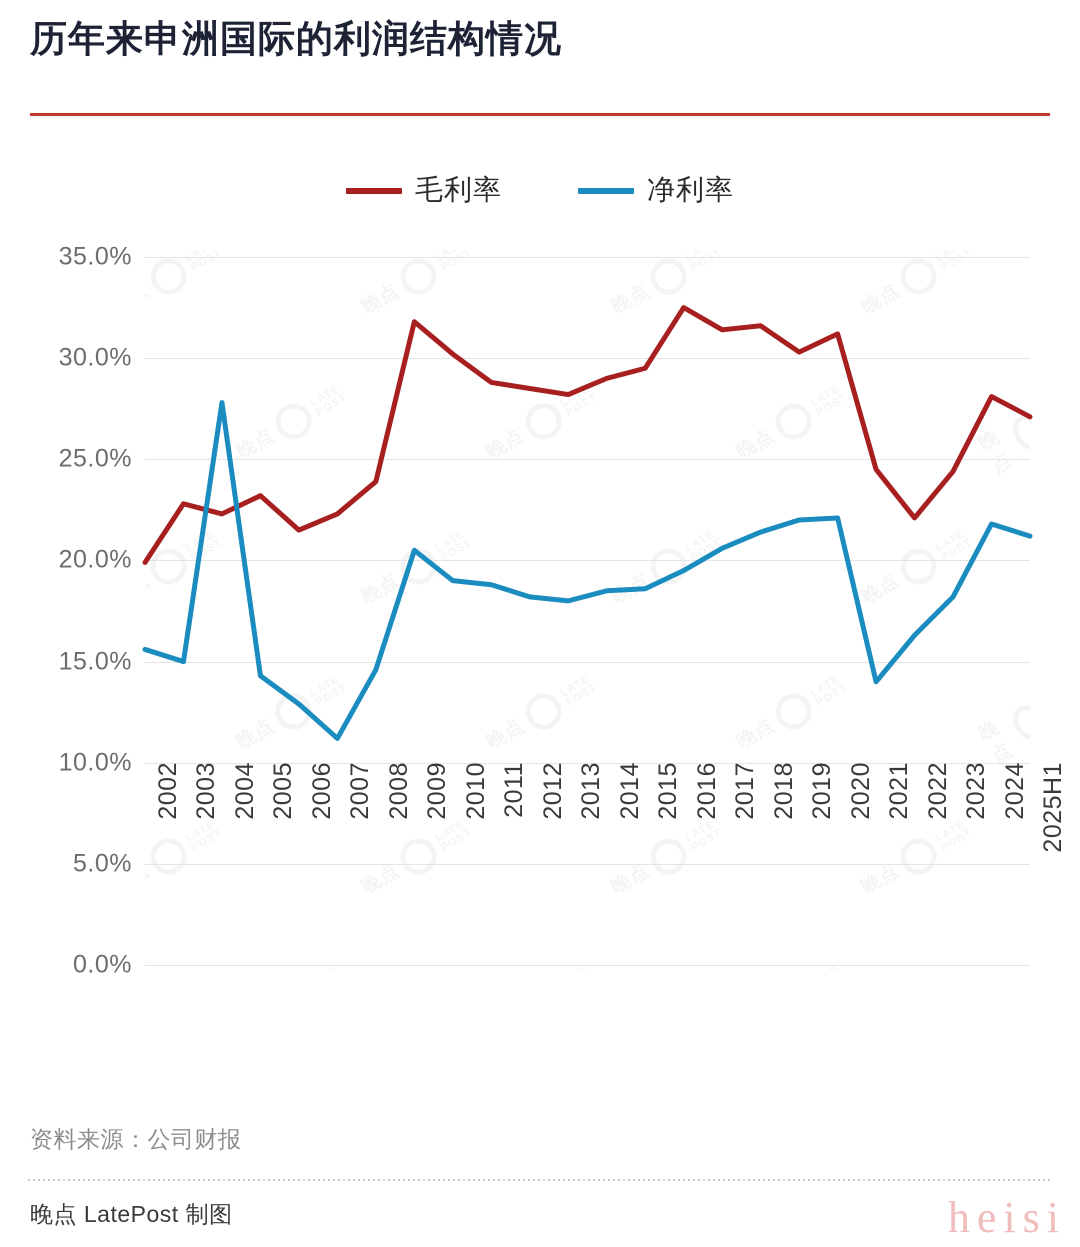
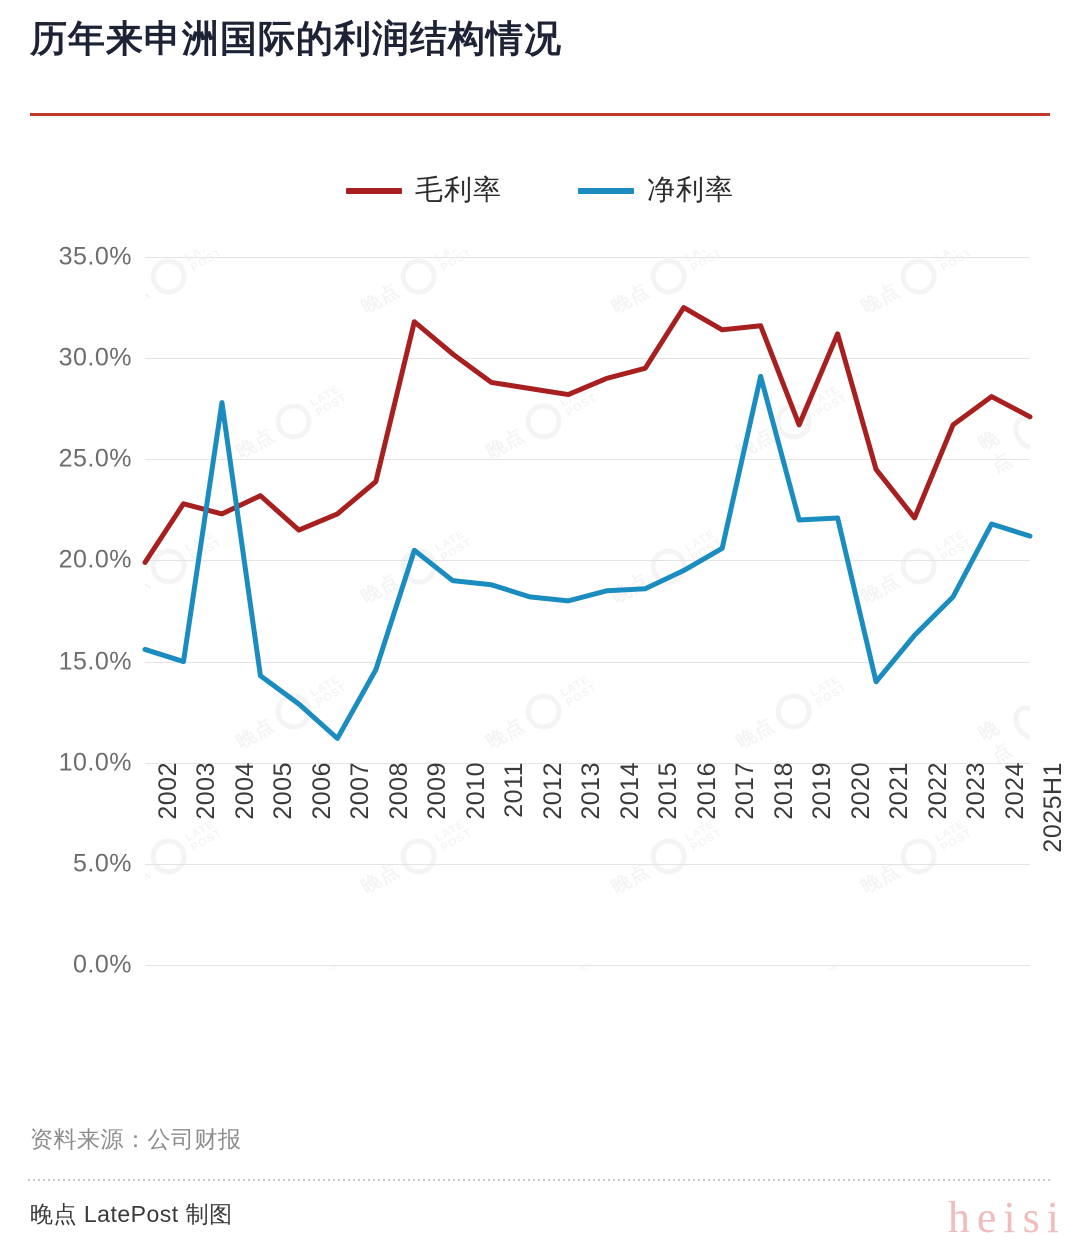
净利率/2018: 21.4% -> 29.1%
毛利率/2019: 30.3% -> 26.7%
毛利率/2023: 24.4% -> 26.7%
